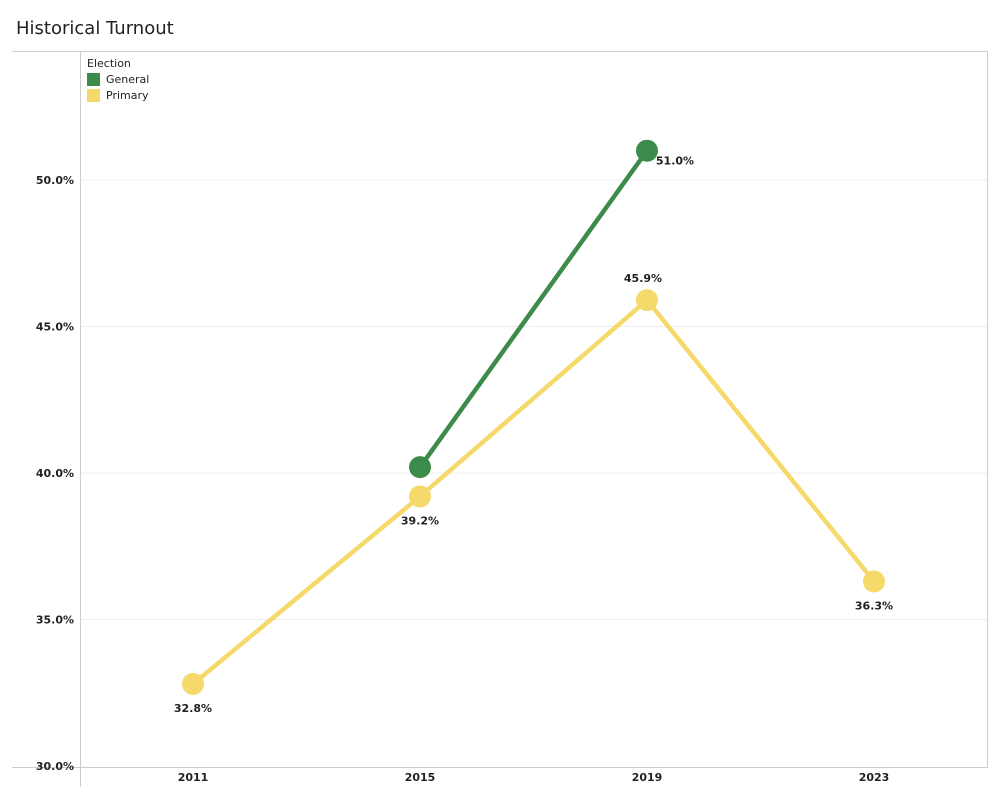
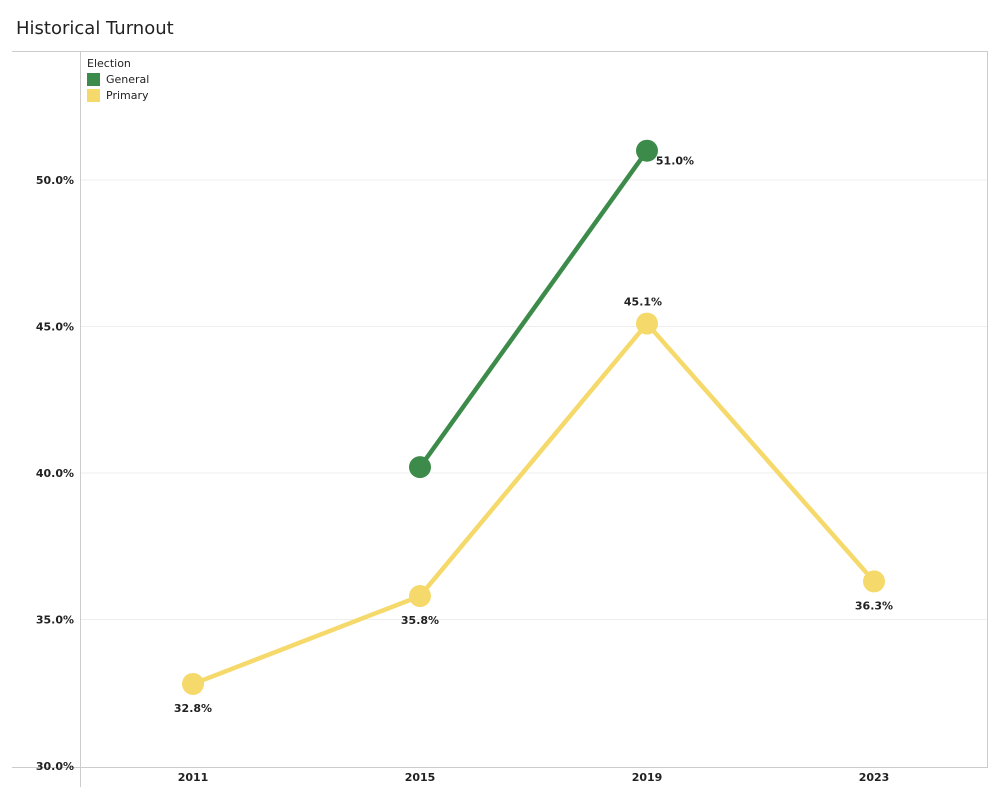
Primary/2015: 39.2% -> 35.8%
Primary/2019: 45.9% -> 45.1%
